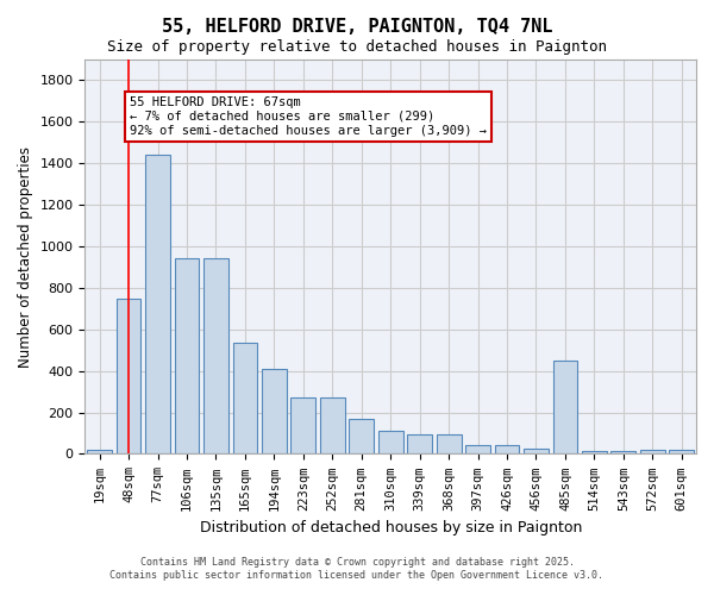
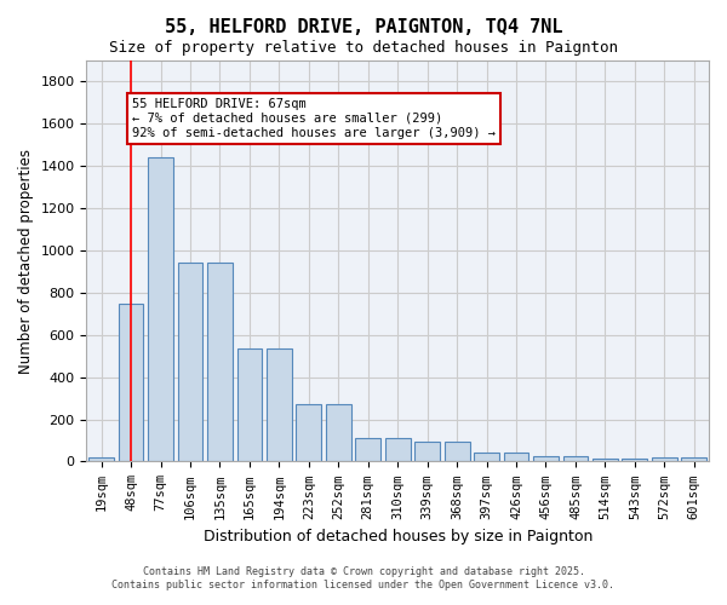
194sqm: 410 -> 540
281sqm: 170 -> 110
485sqm: 450 -> 20
